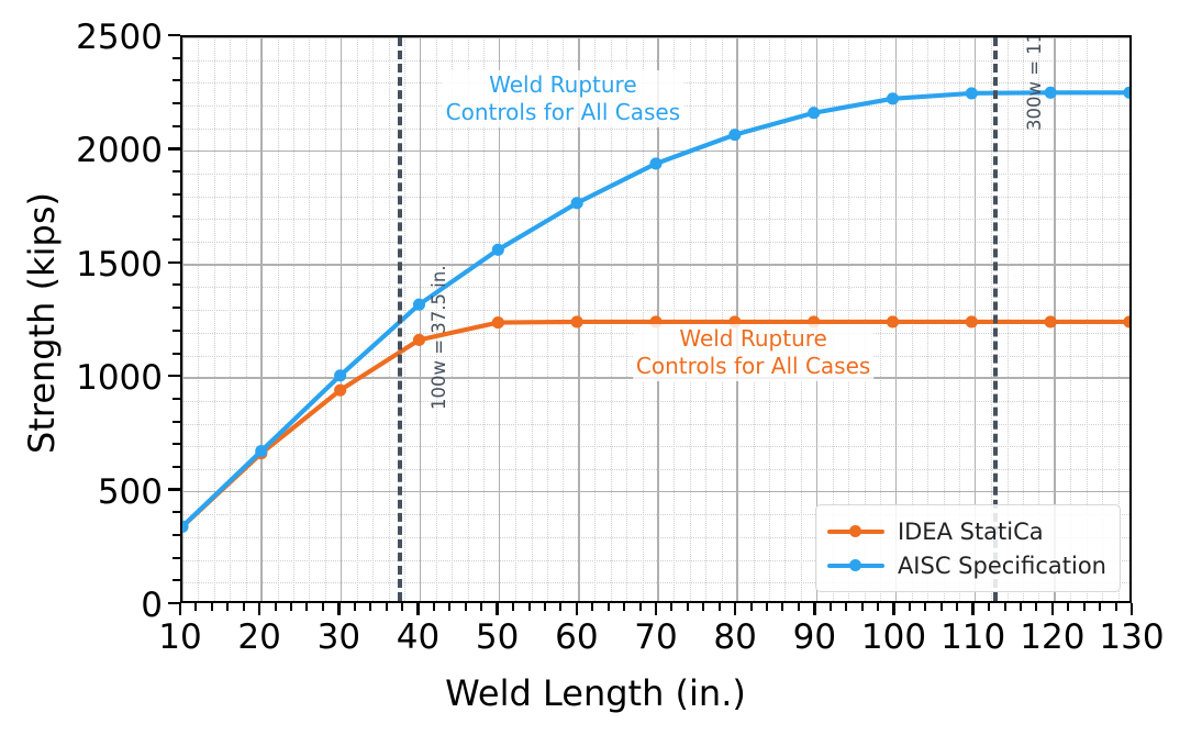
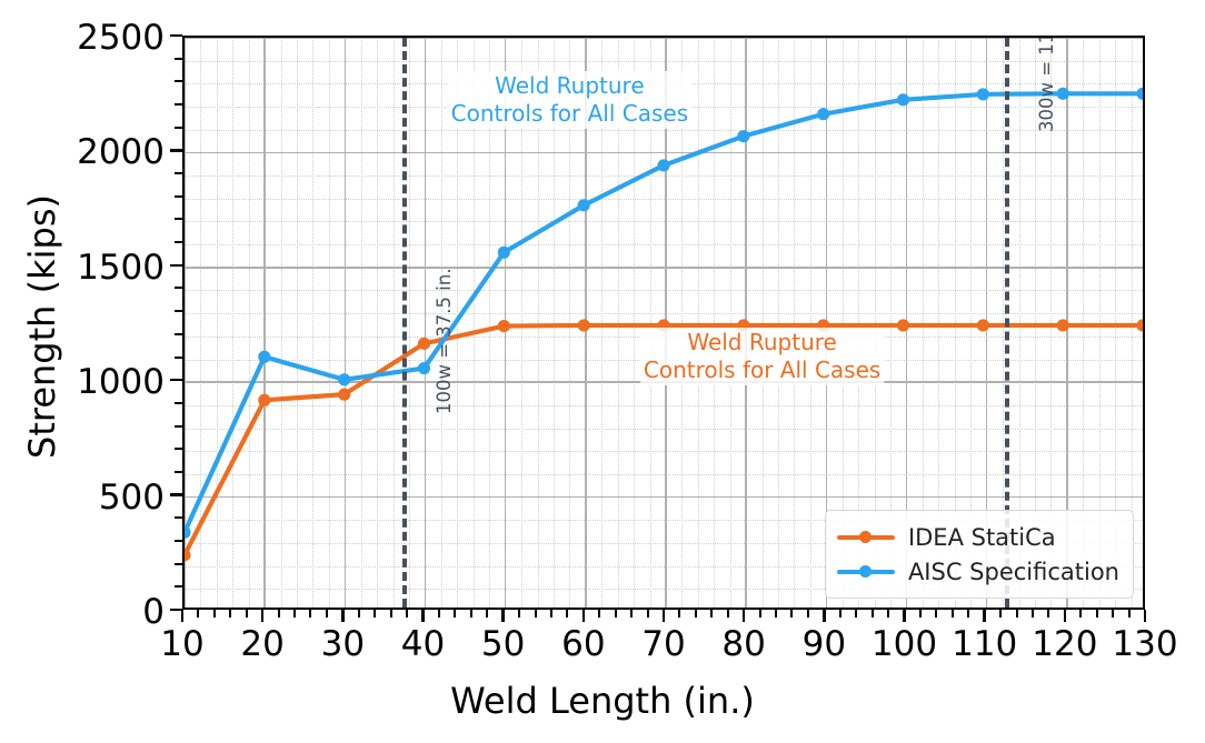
IDEA StatiCa/10: 330 -> 230
IDEA StatiCa/20: 660 -> 910
AISC Specification/20: 660 -> 1100
AISC Specification/40: 1320 -> 1050
